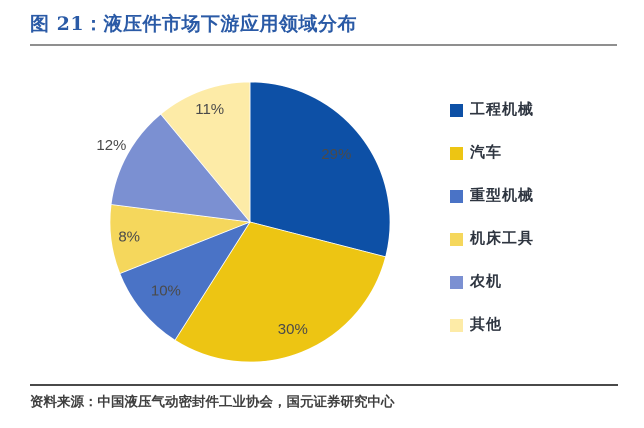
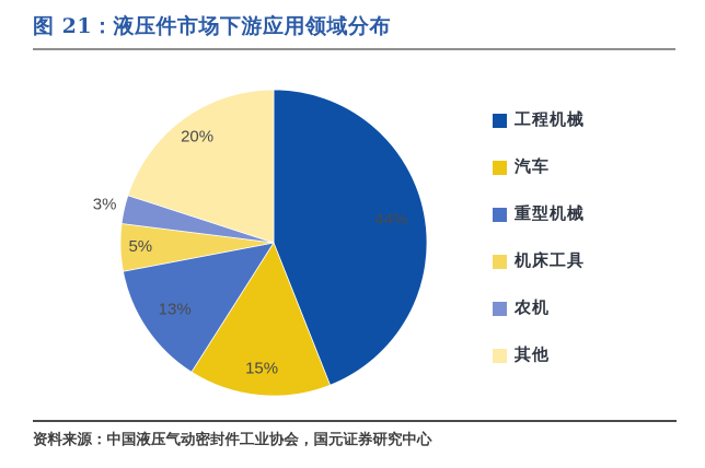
工程机械: 29% -> 44%
汽车: 30% -> 15%
重型机械: 10% -> 13%
机床工具: 8% -> 5%
农机: 12% -> 3%
其他: 11% -> 20%
